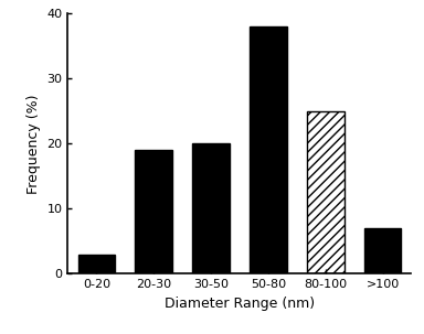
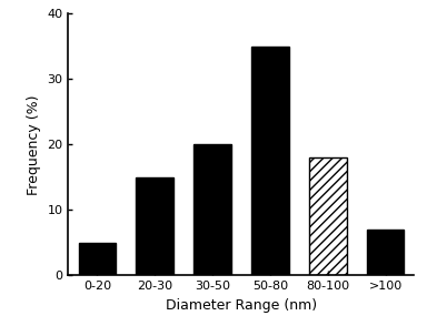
0-20: 3 -> 5
20-30: 19 -> 15
50-80: 38 -> 35
80-100: 25 -> 18
